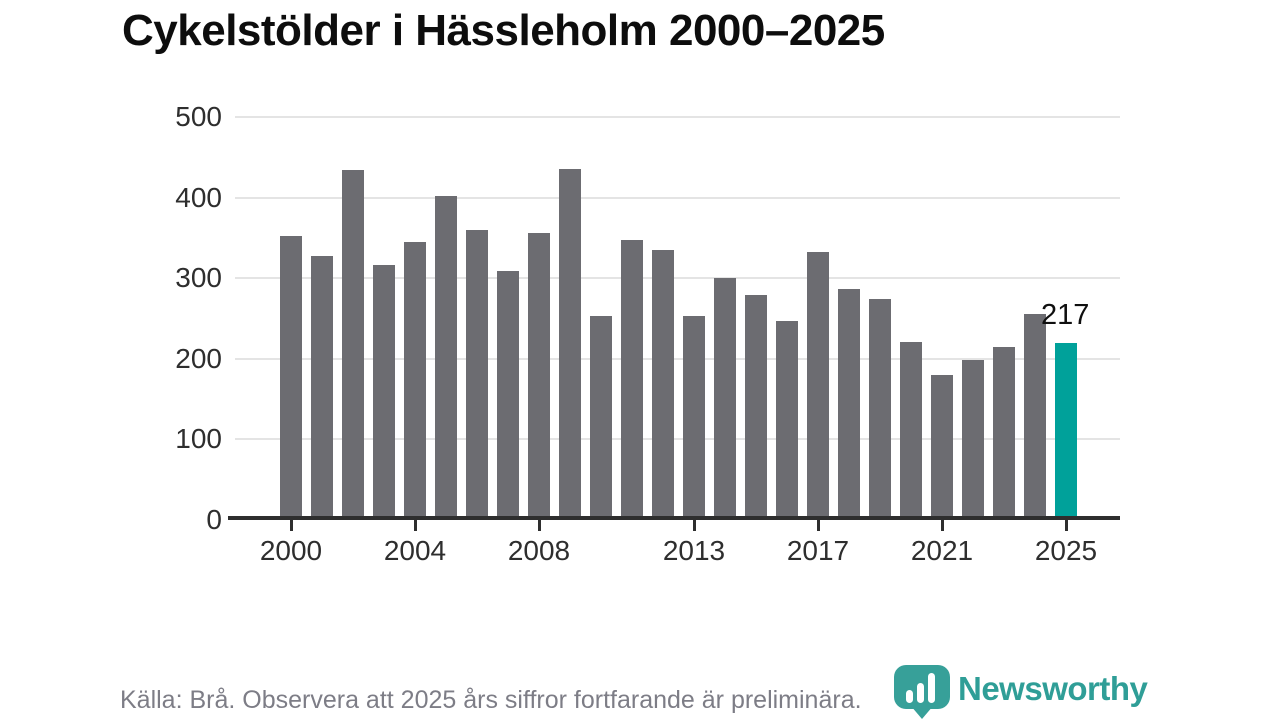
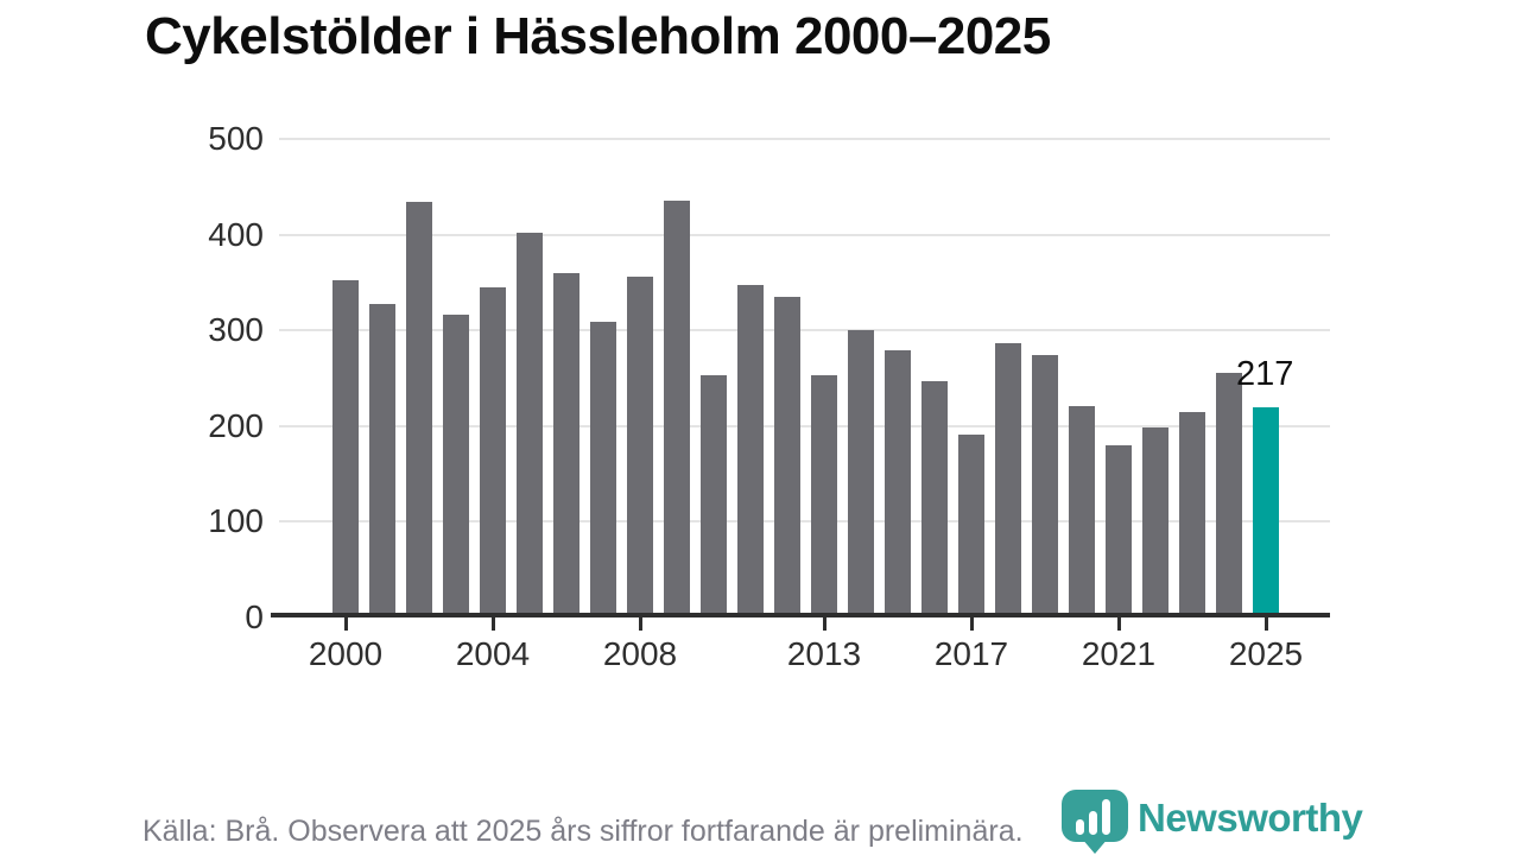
2017: 330 -> 190
